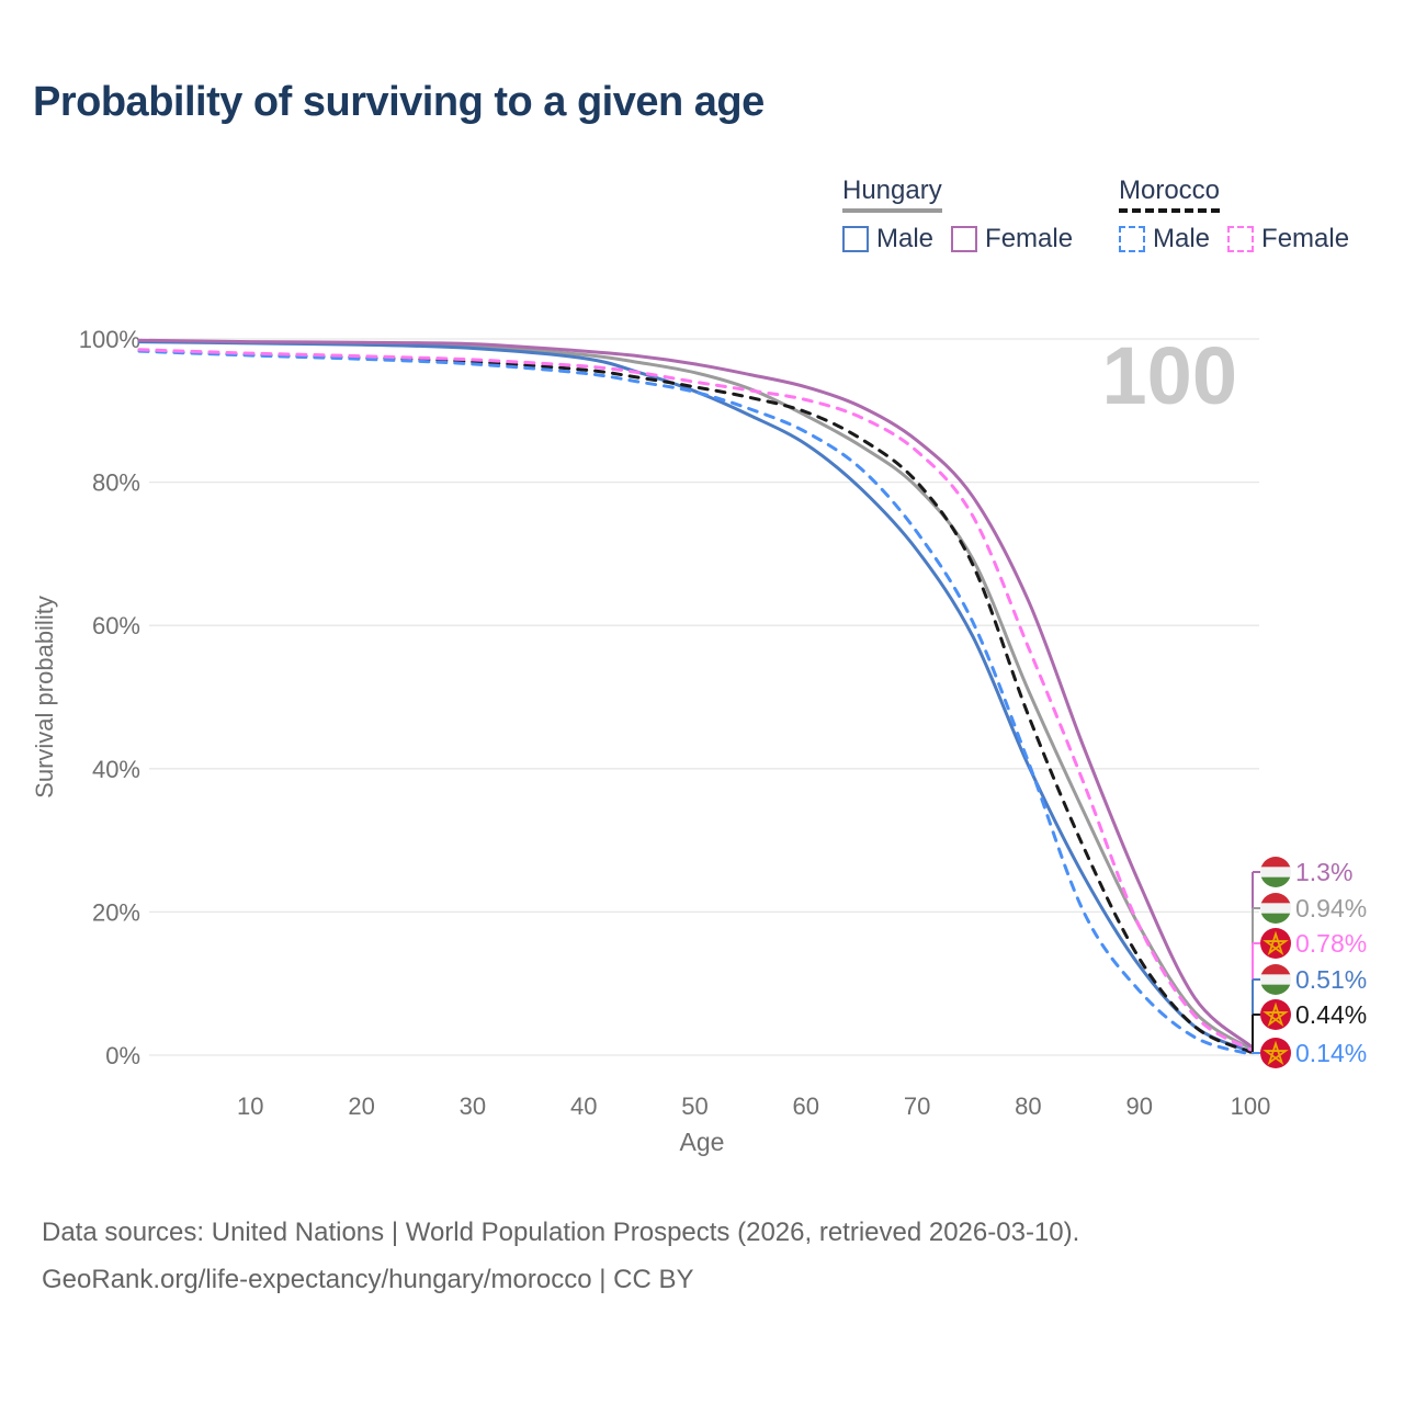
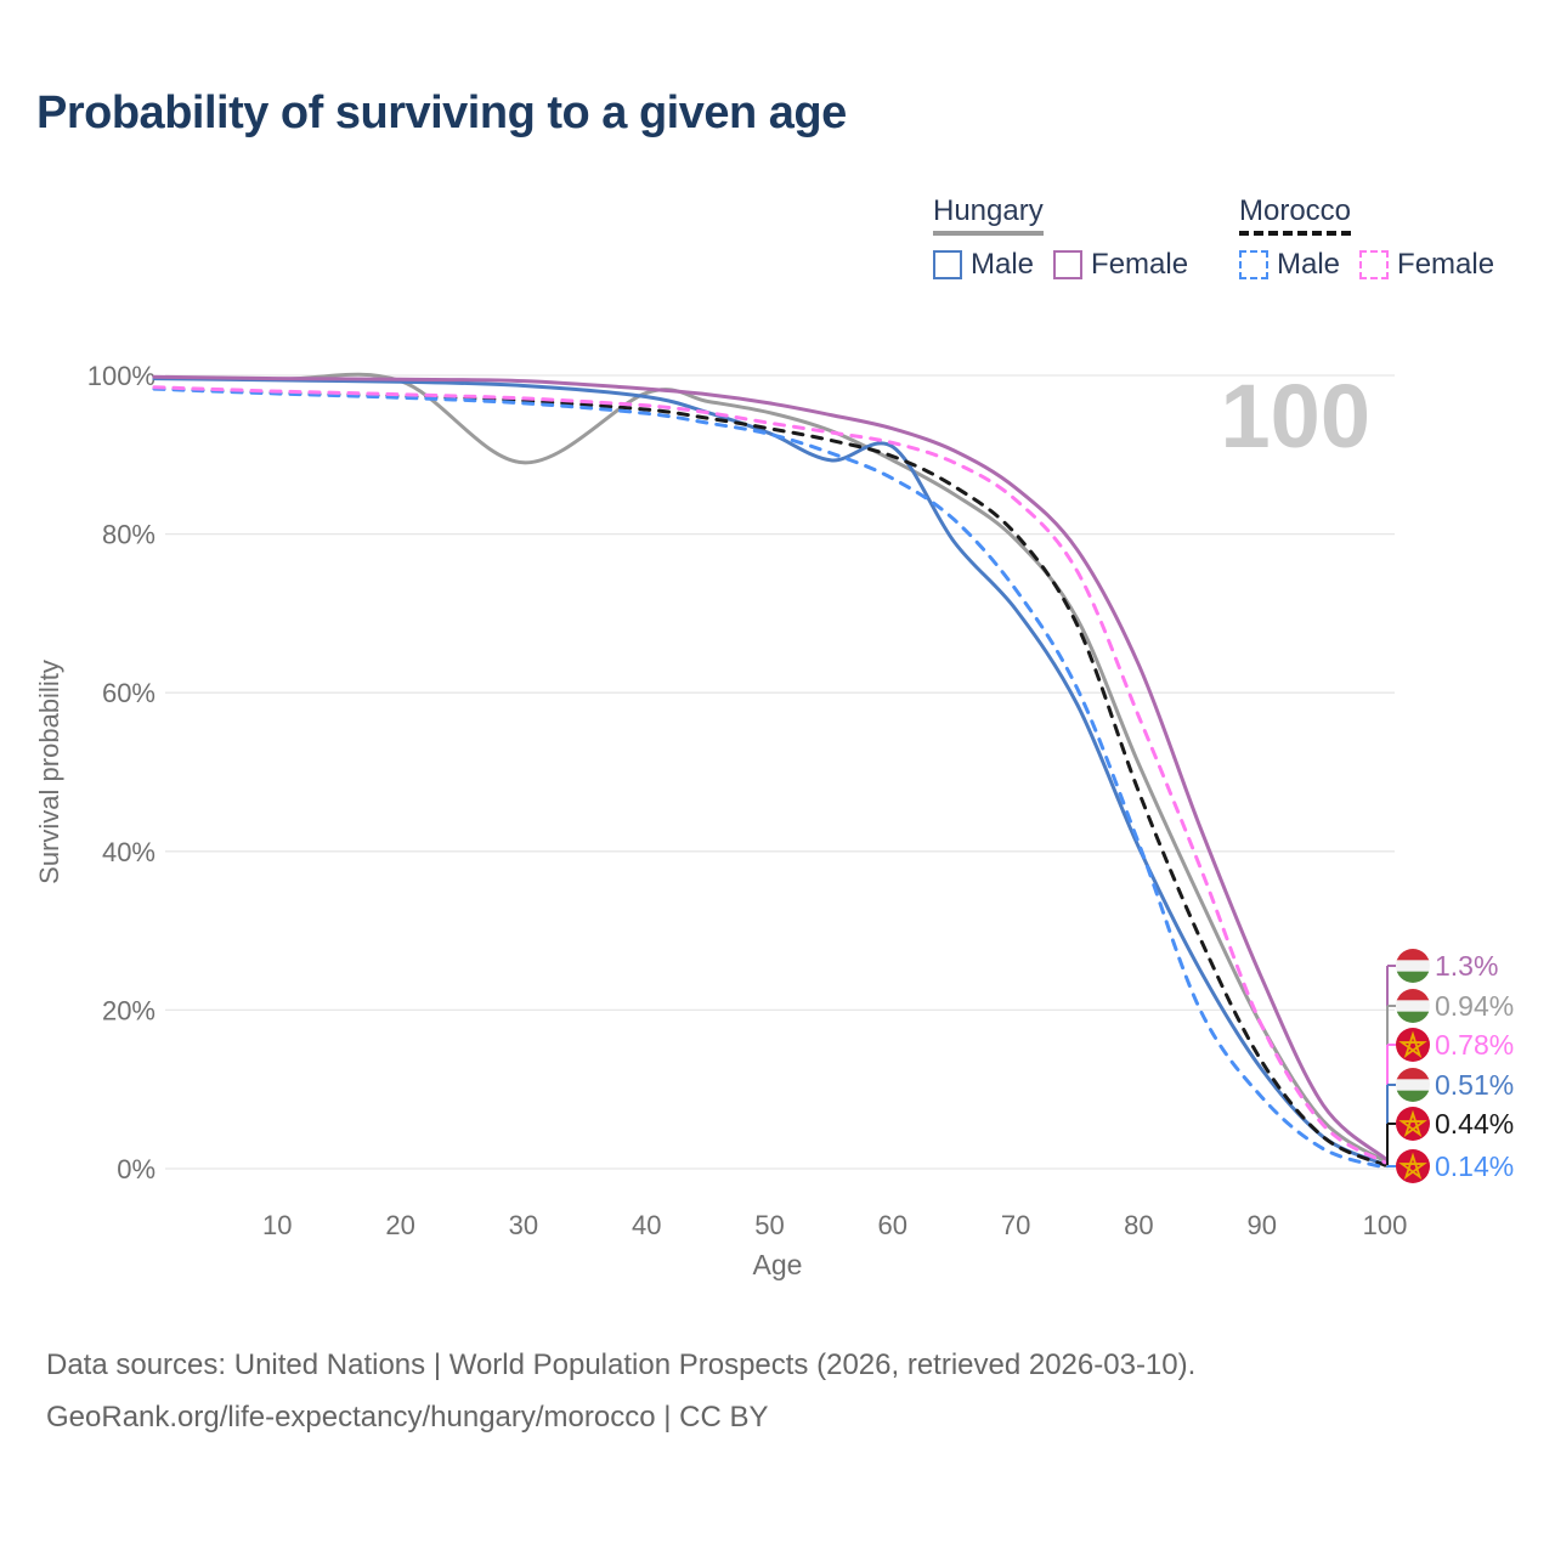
Hungary/30: 99% -> 89%
Hungary Male/60: 85% -> 91%
